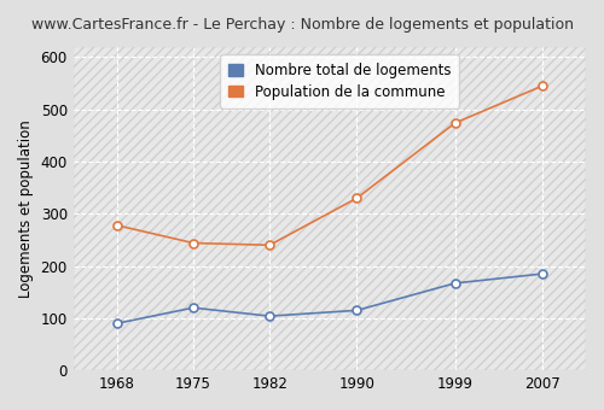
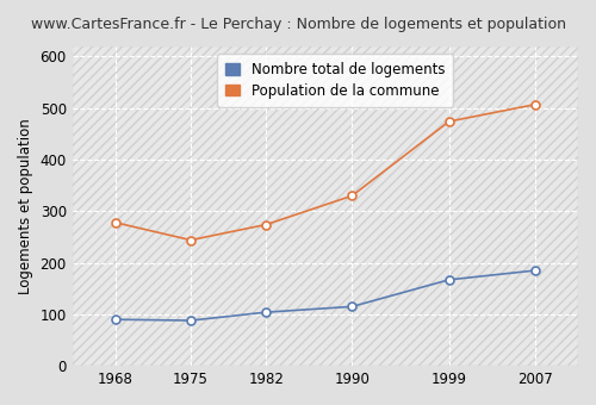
Nombre total de logements/1975: 120 -> 88
Population de la commune/1982: 240 -> 274
Population de la commune/2007: 545 -> 507
